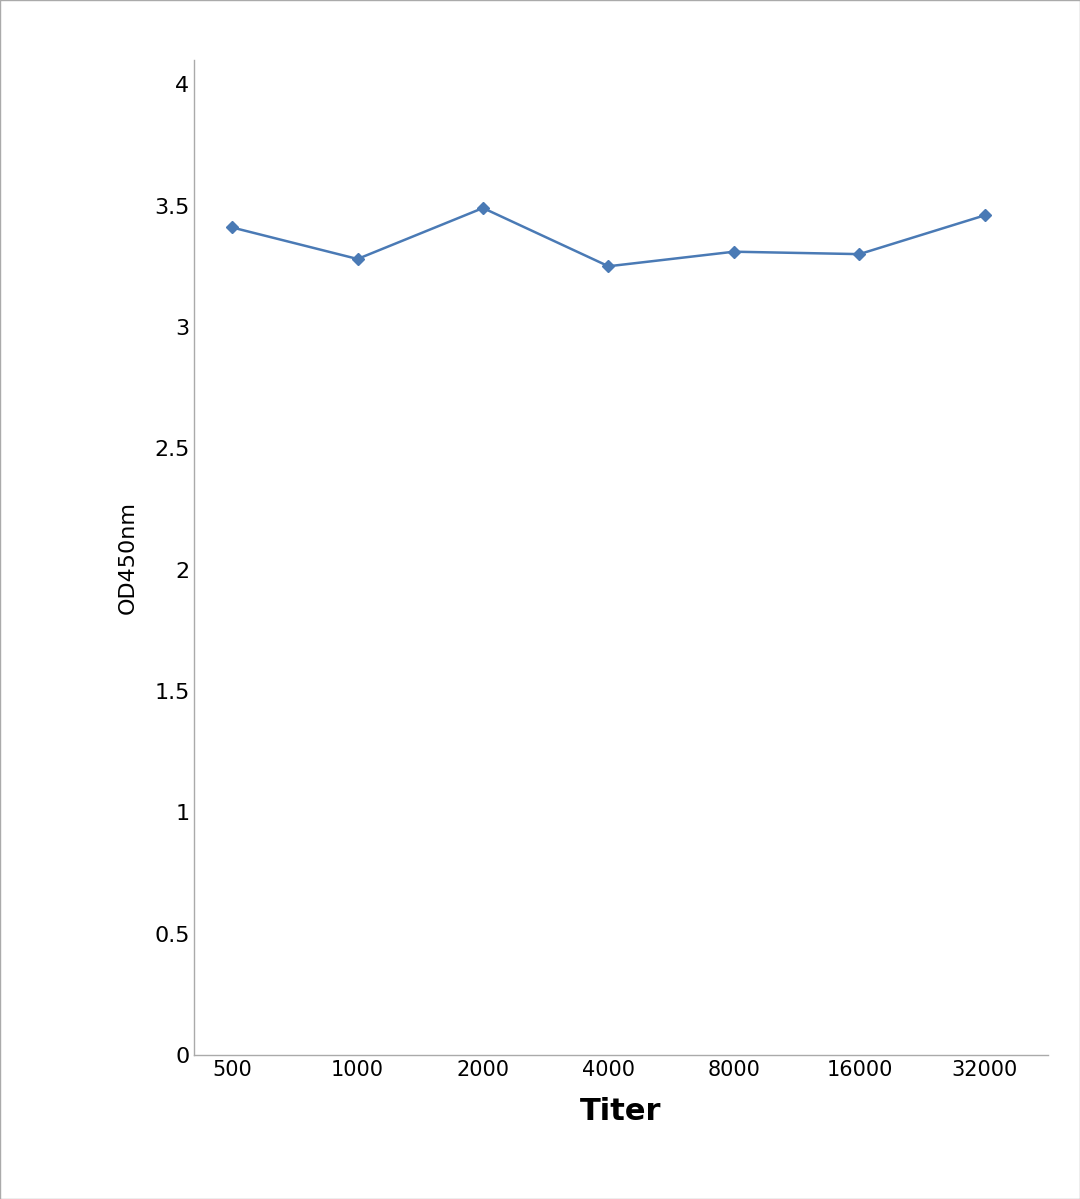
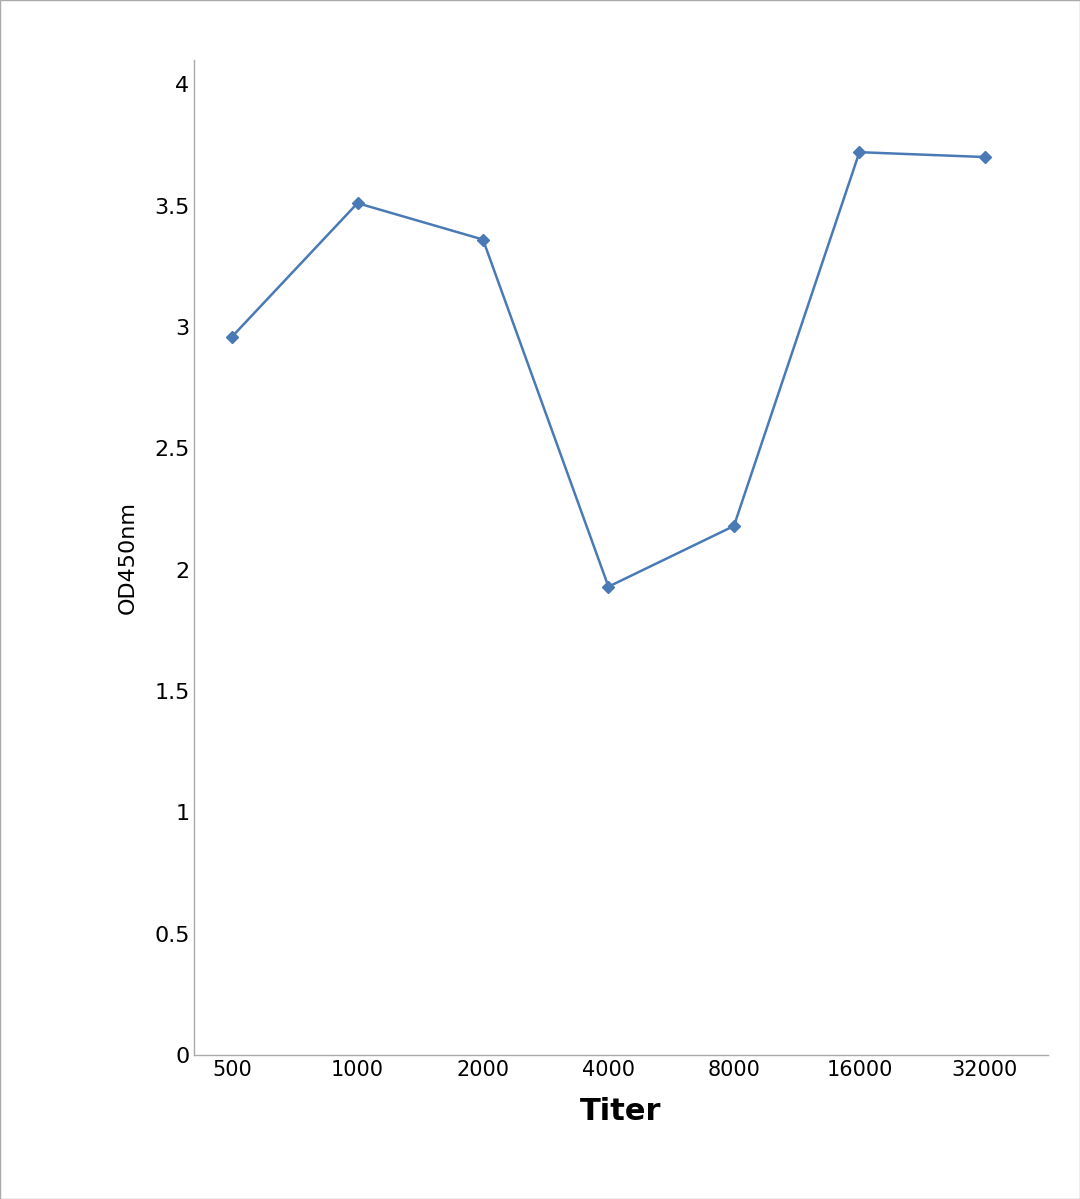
500: 3.41 -> 2.96
1000: 3.28 -> 3.51
2000: 3.49 -> 3.36
4000: 3.25 -> 1.93
8000: 3.31 -> 2.18
16000: 3.30 -> 3.72
32000: 3.46 -> 3.70
